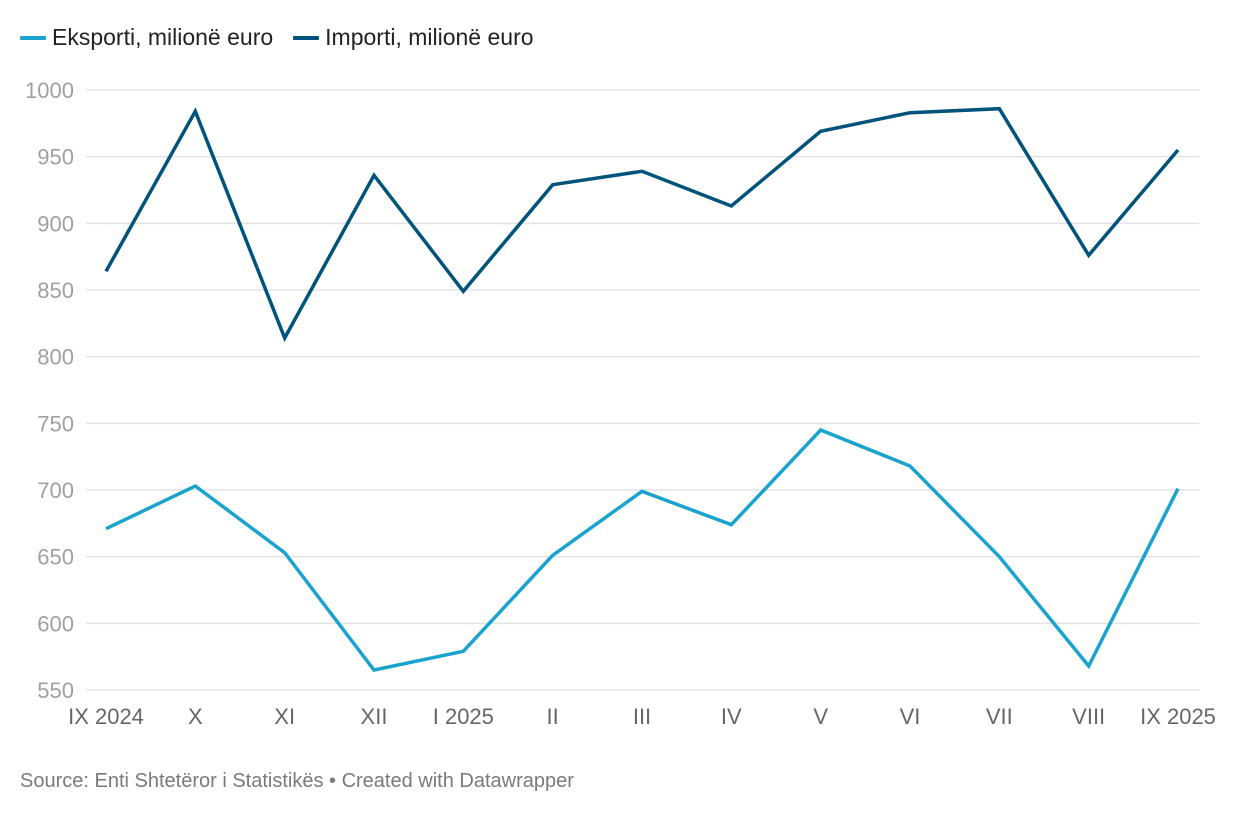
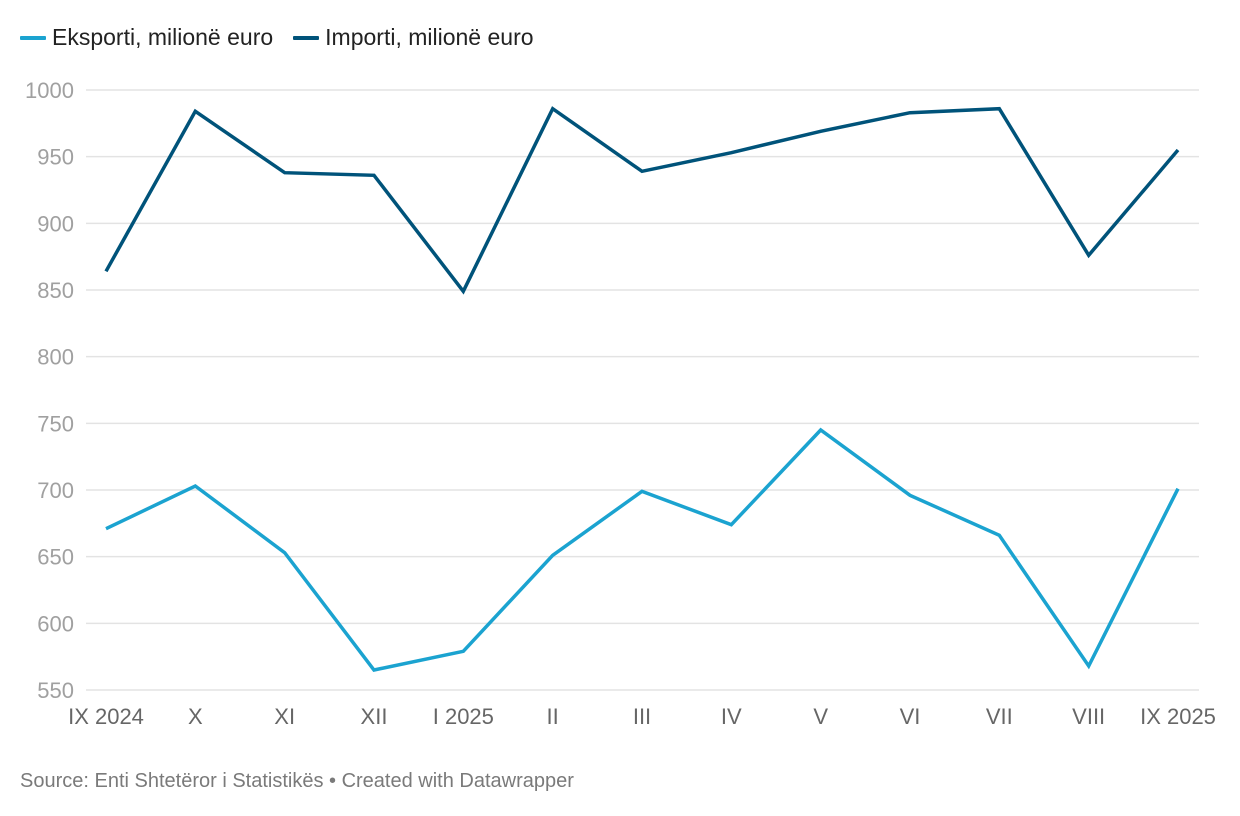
Importi, milionë euro/XI: 814 -> 938
Importi, milionë euro/II: 929 -> 986
Importi, milionë euro/IV: 913 -> 953
Eksporti, milionë euro/VI: 718 -> 696
Eksporti, milionë euro/VII: 650 -> 666
